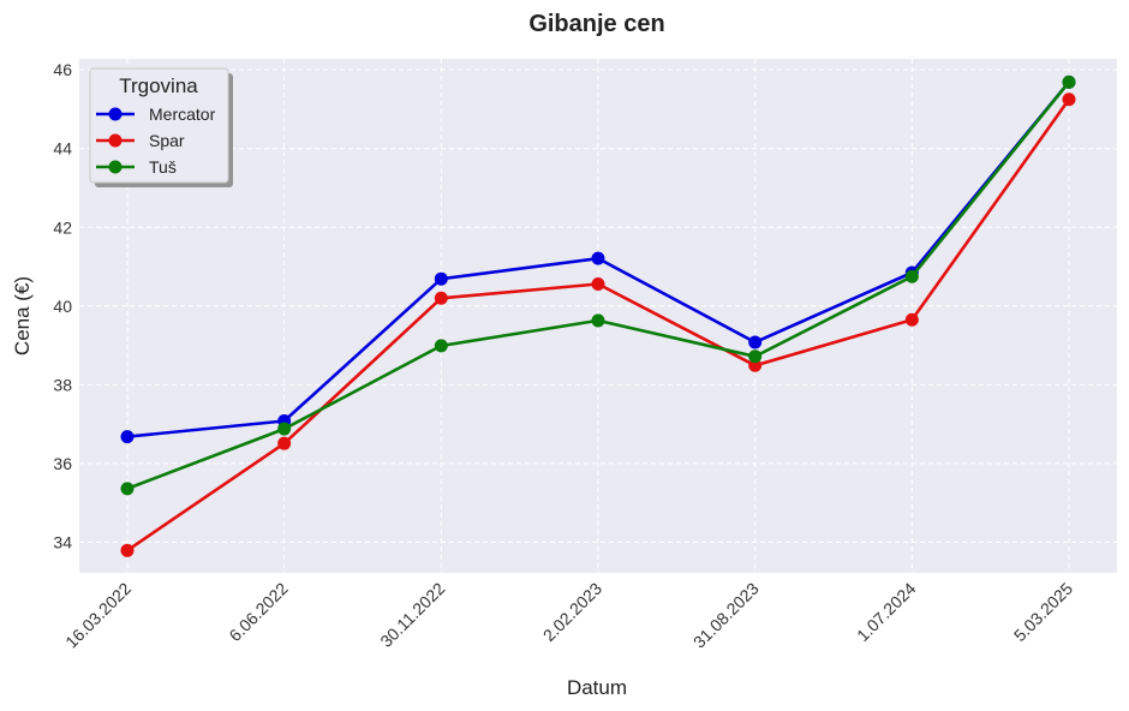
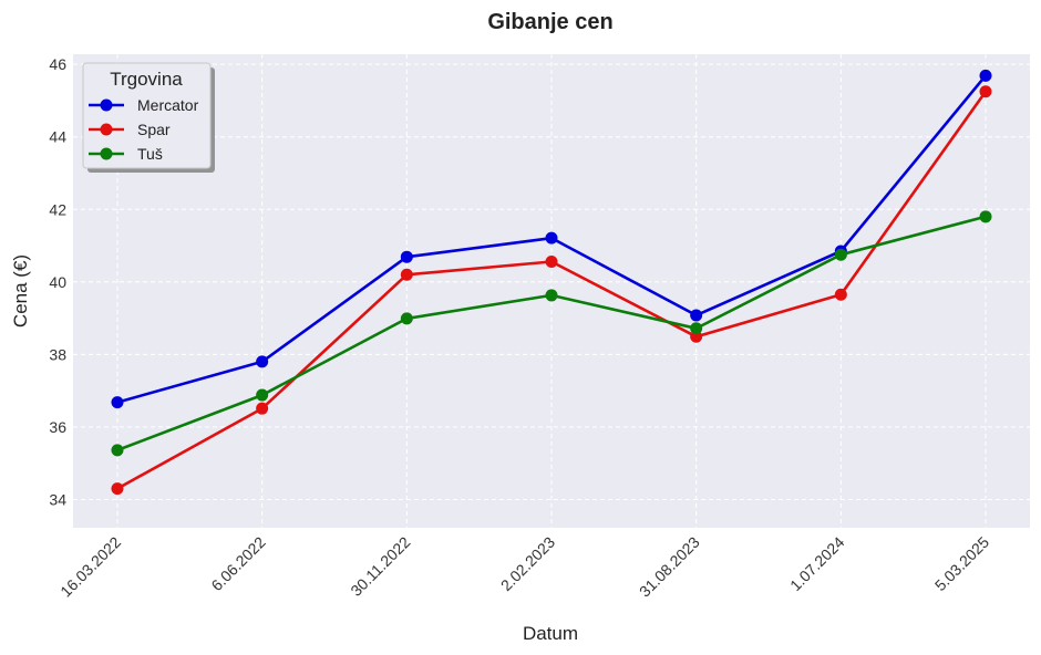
Spar/16.03.2022: 33.8 -> 34.3
Mercator/6.06.2022: 37.1 -> 37.8
Tuš/5.03.2025: 45.7 -> 41.8
